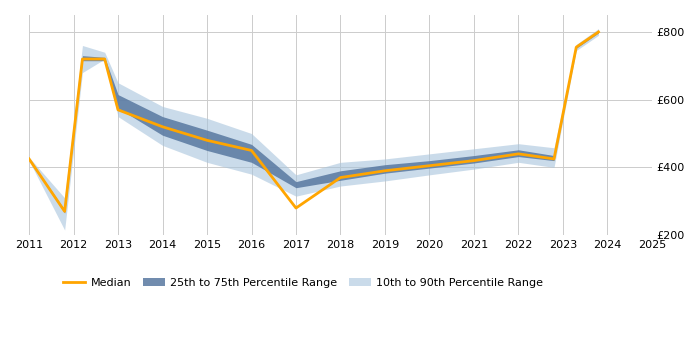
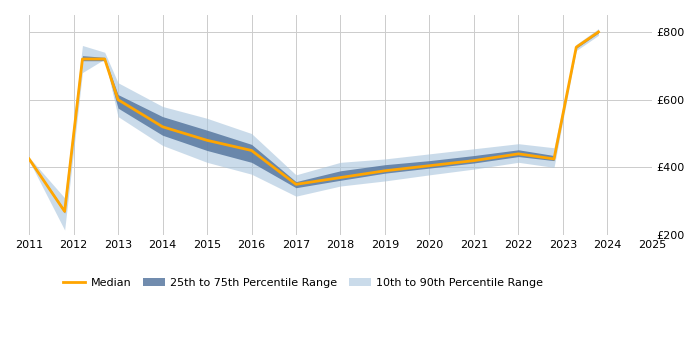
Median/2013: £570 -> £600
Median/2017: £280 -> £350
